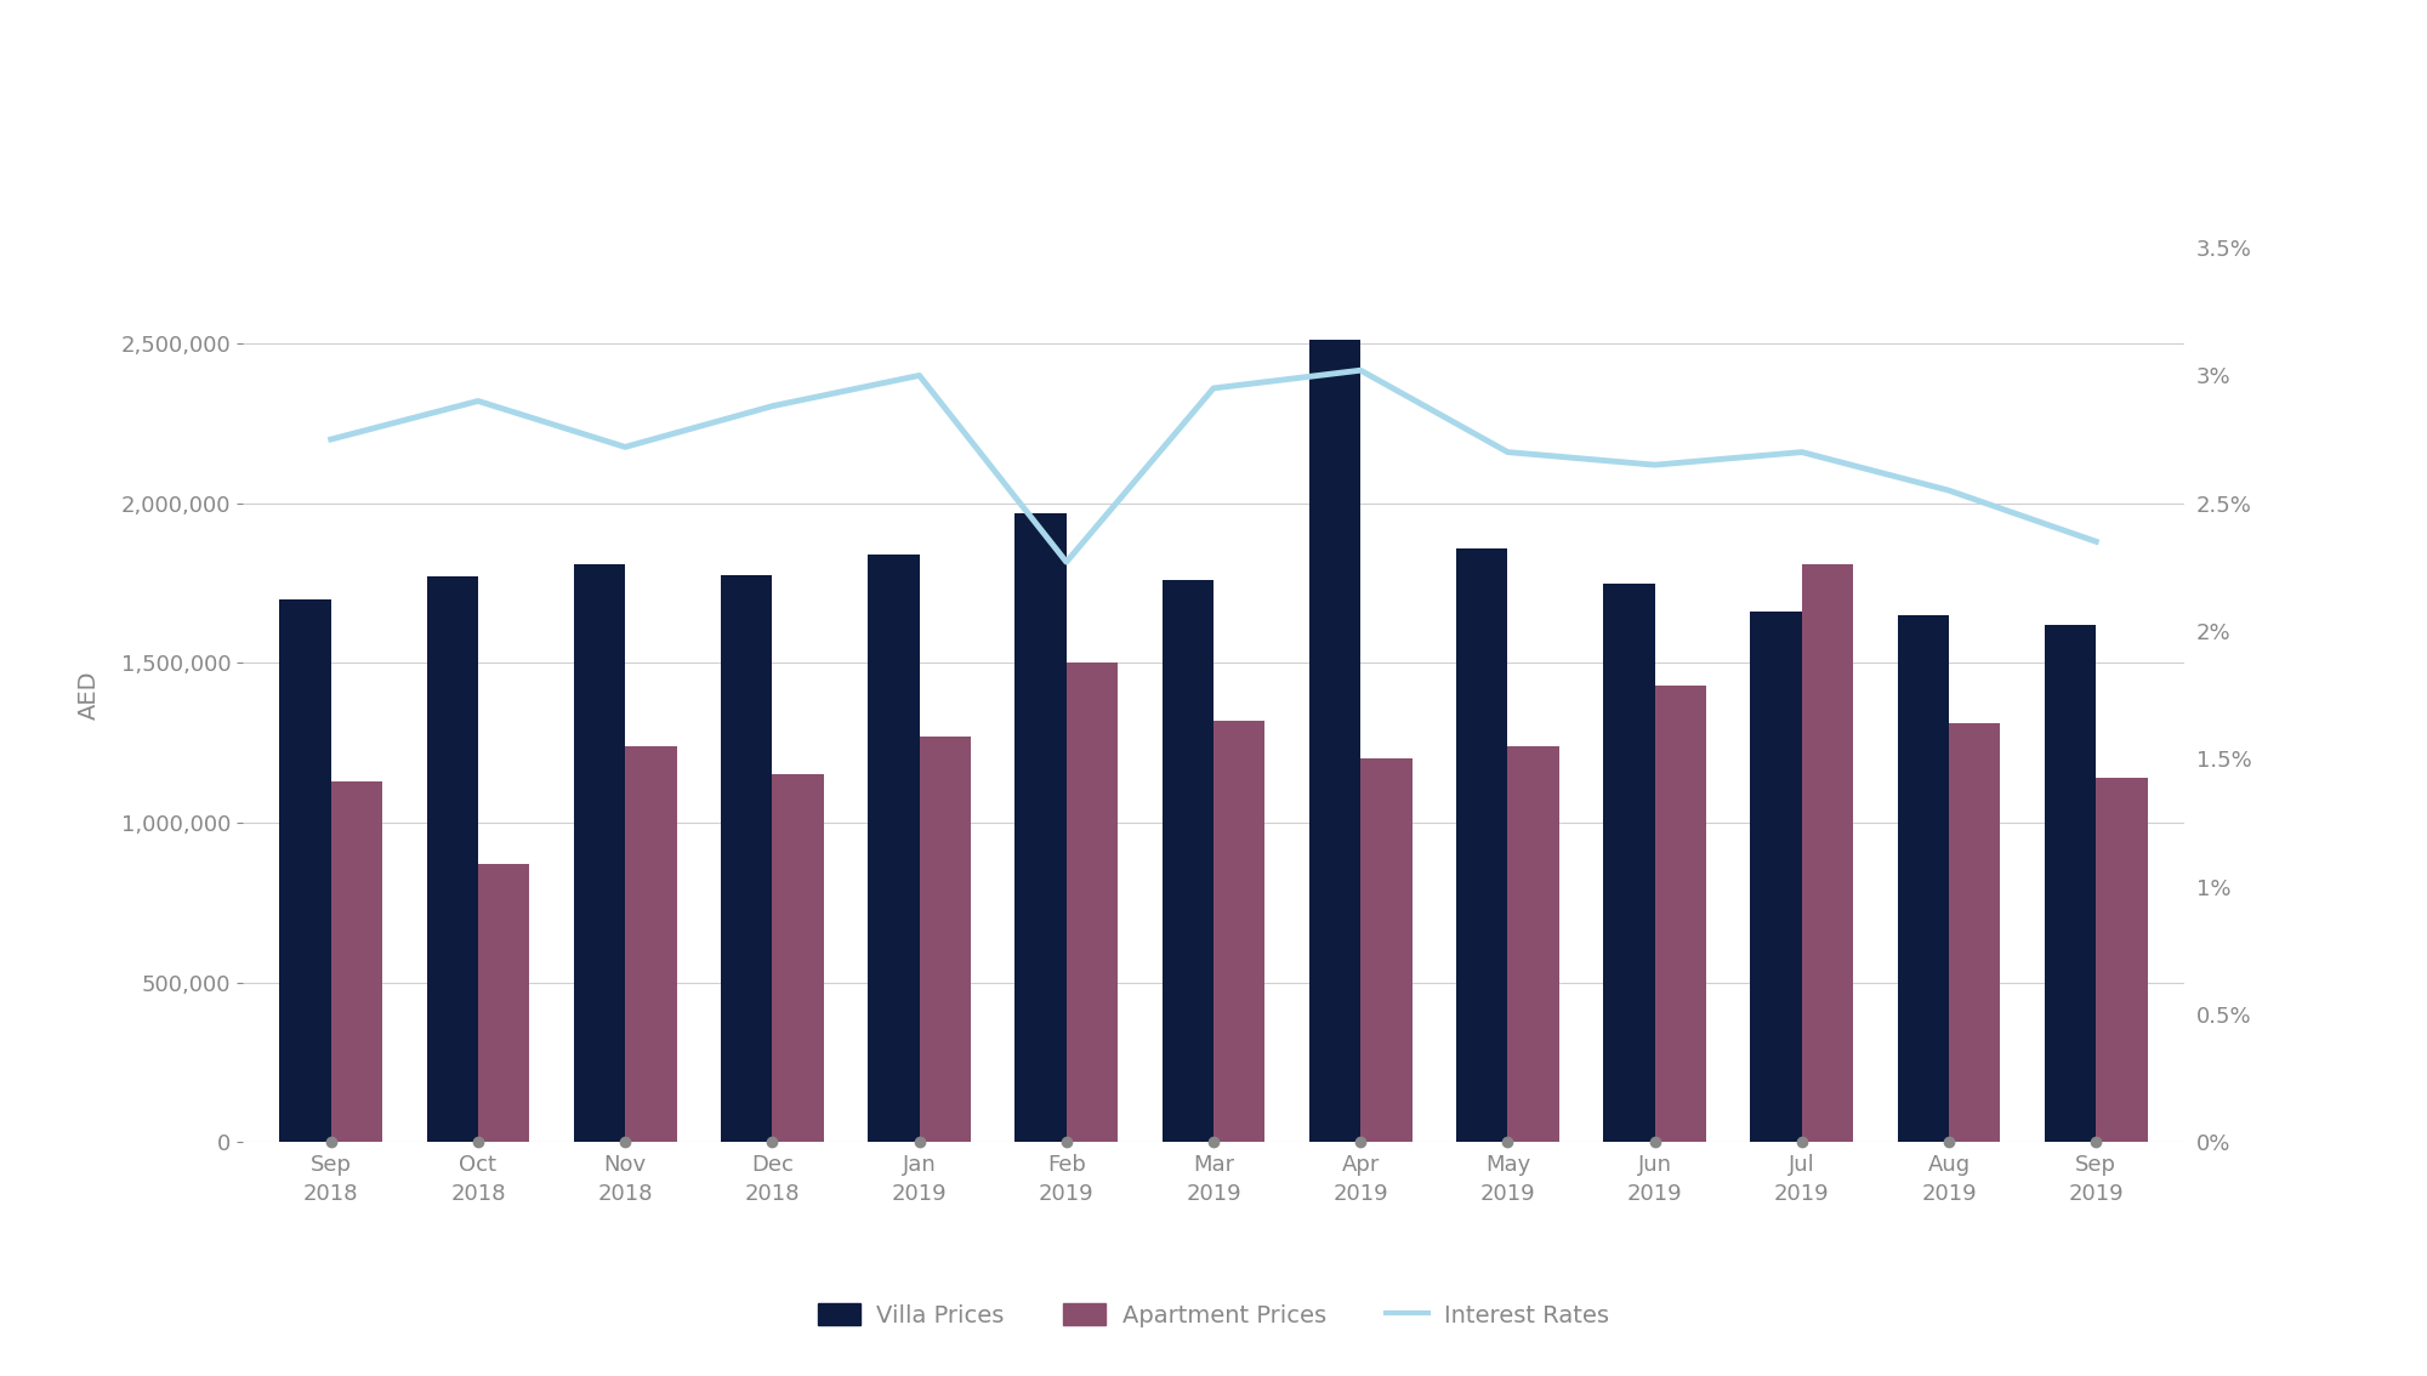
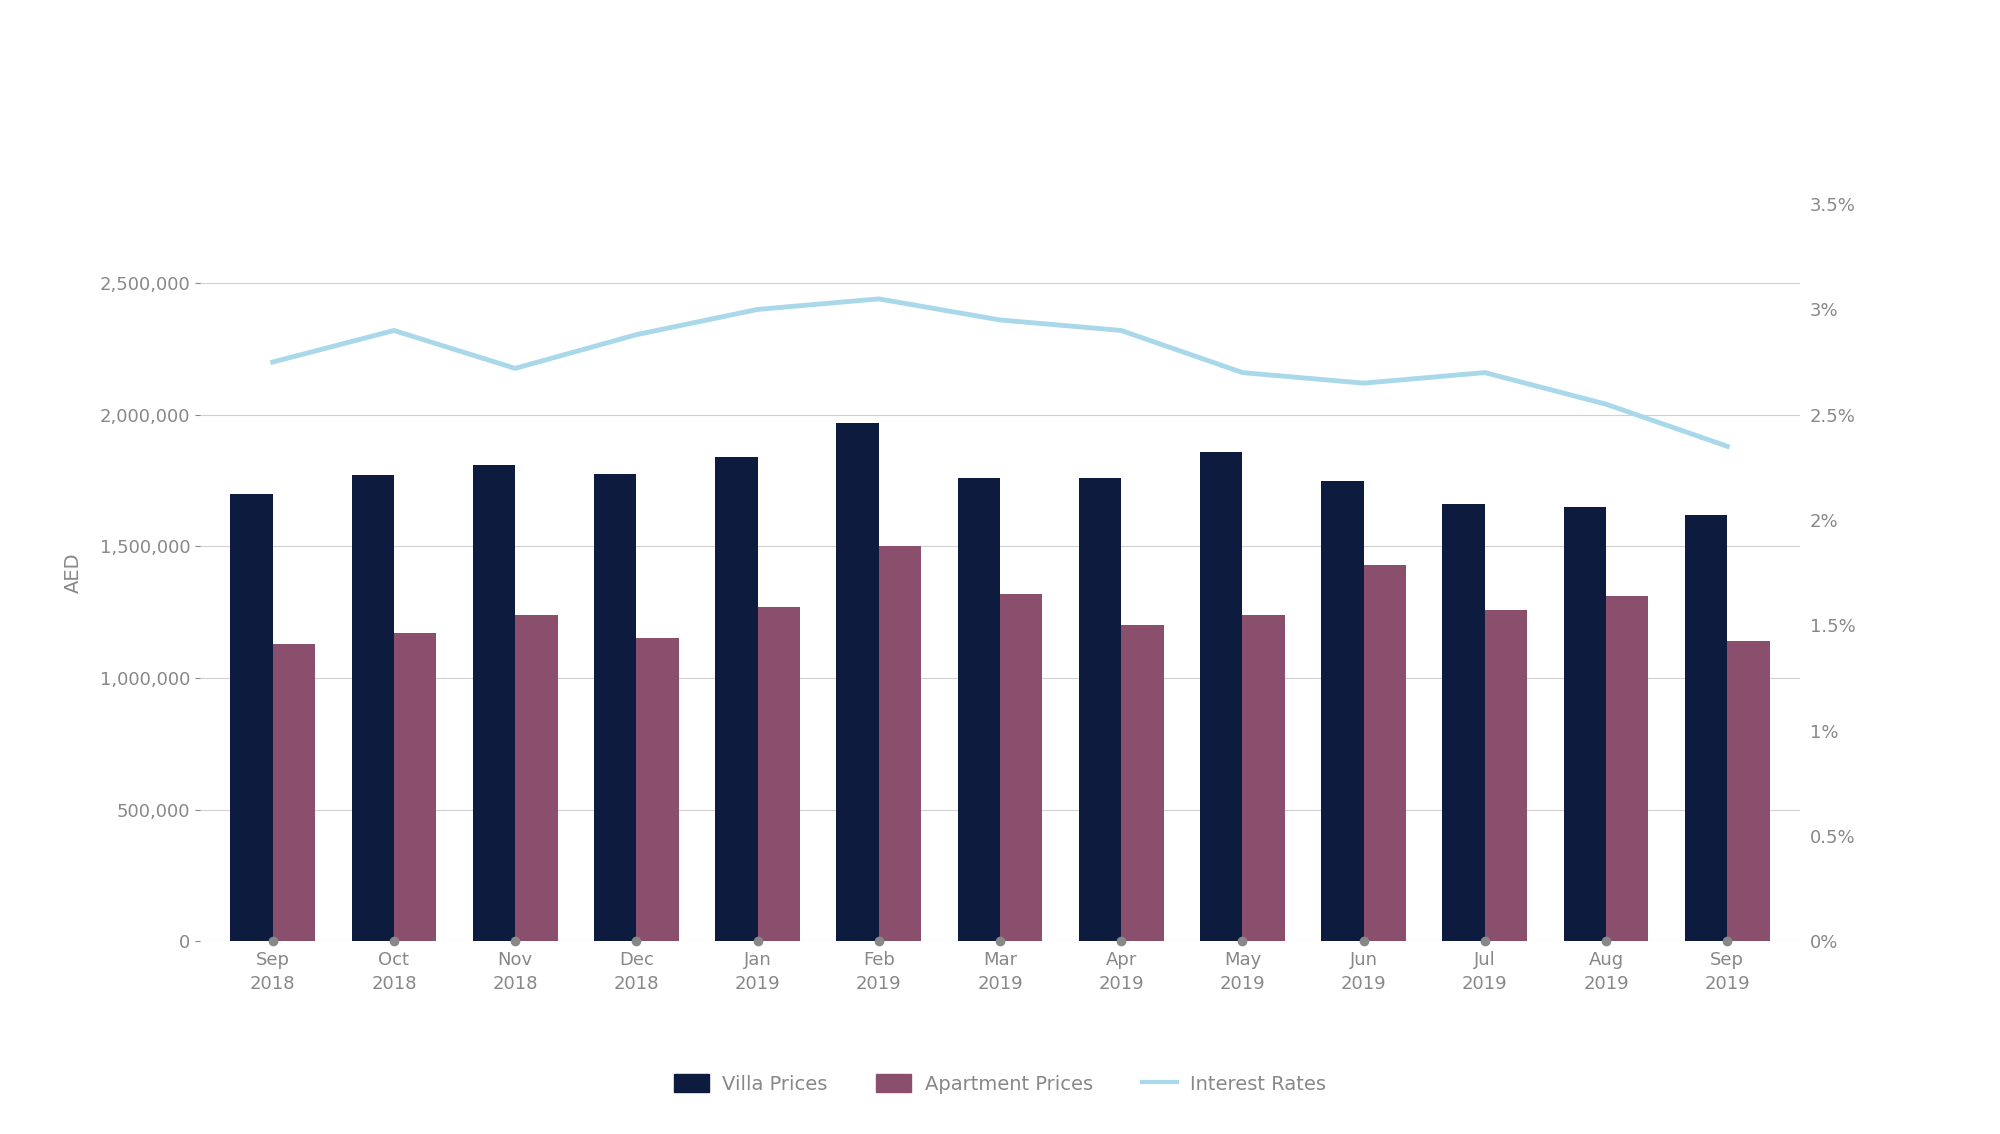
Apartment Prices/Oct 2018: 870,000 -> 1,170,000
Interest Rates/Feb 2019: 2.27% -> 3.05%
Villa Prices/Apr 2019: 2,510,000 -> 1,760,000
Interest Rates/Apr 2019: 3.02% -> 2.90%
Apartment Prices/Jul 2019: 1,810,000 -> 1,260,000
